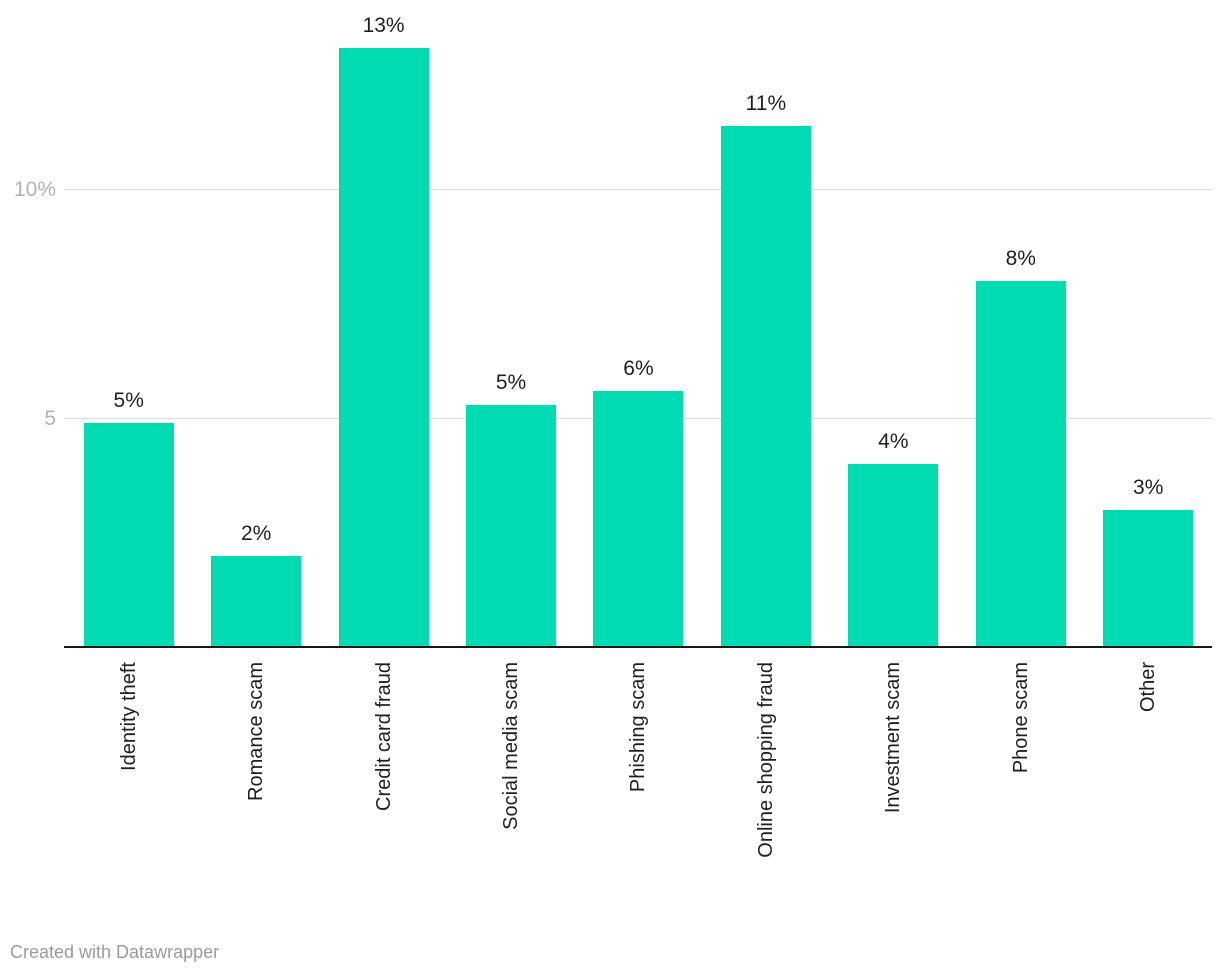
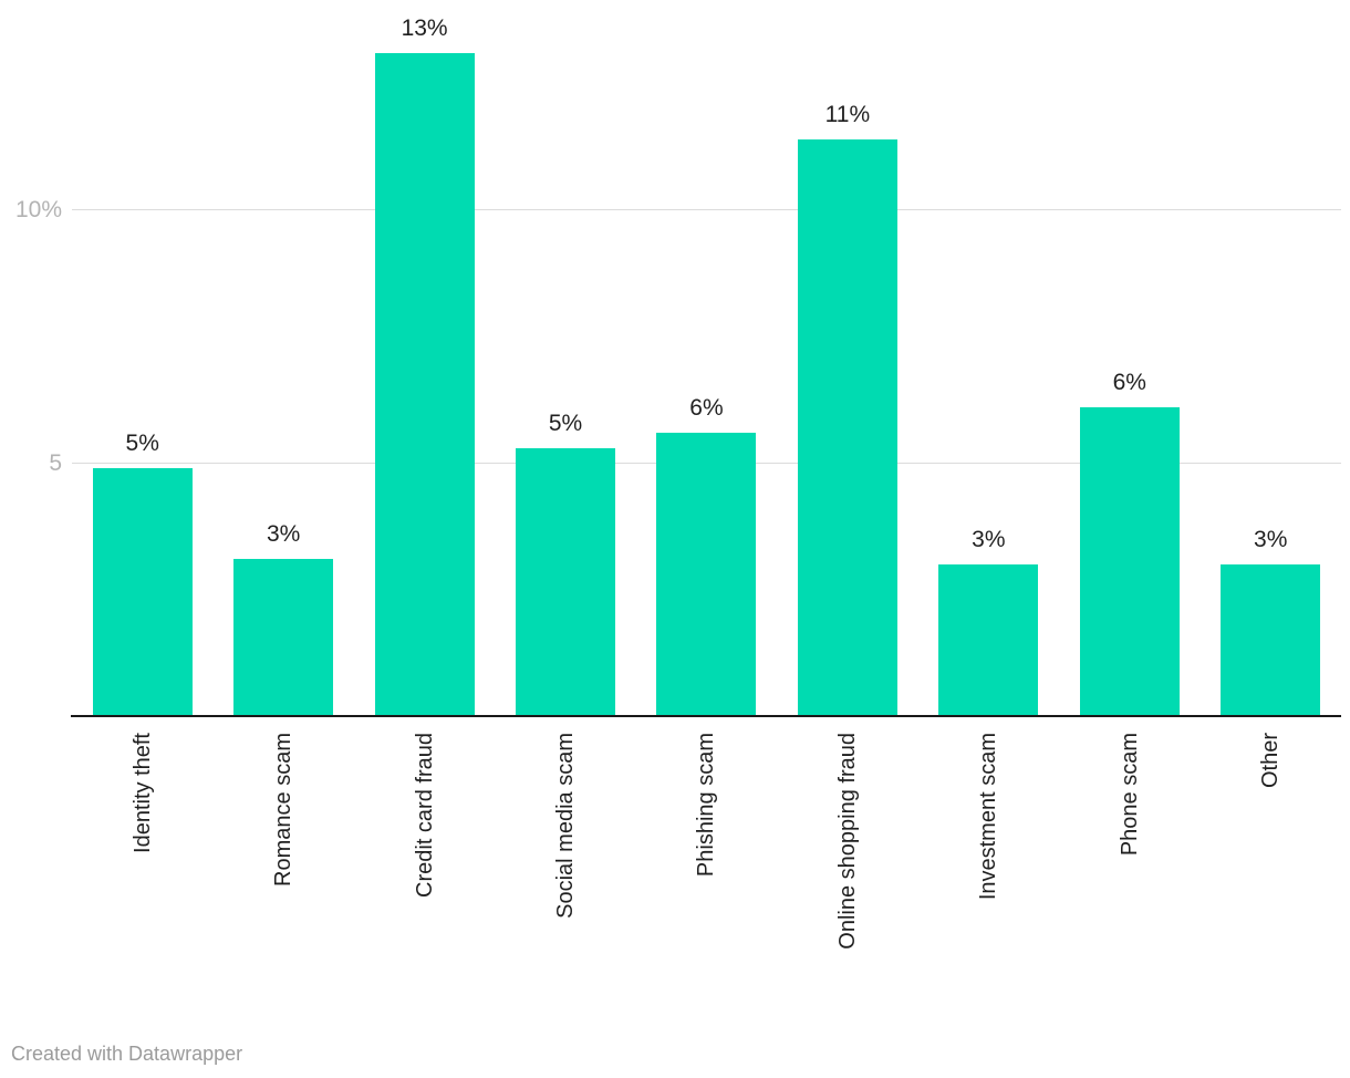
Romance scam: 2% -> 3%
Investment scam: 4% -> 3%
Phone scam: 8% -> 6%
